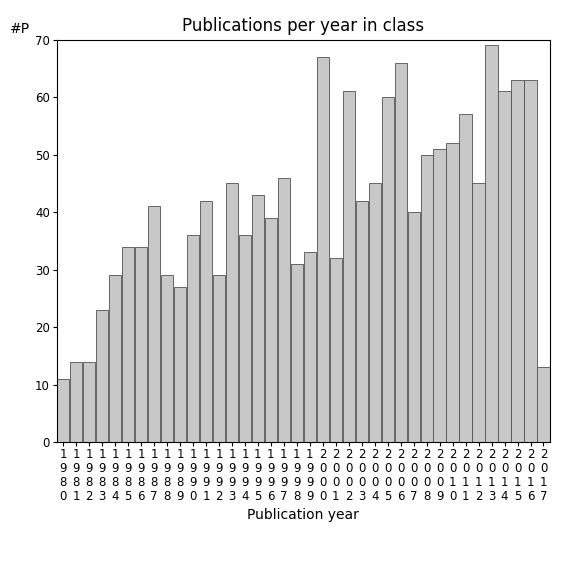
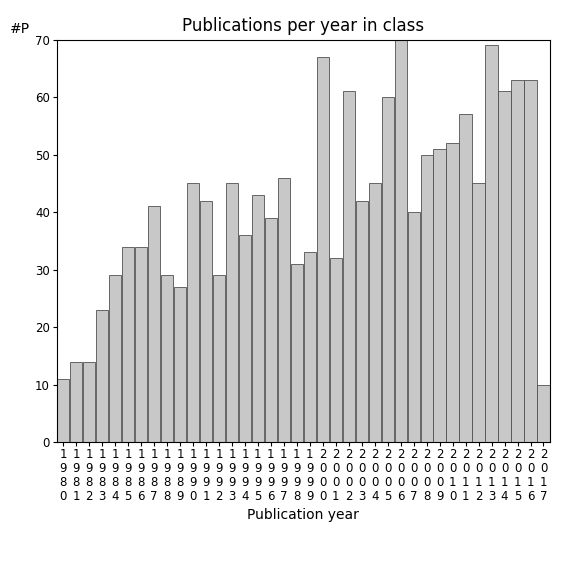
1 9 9 0: 36 -> 45
2 0 0 6: 66 -> 70
2 0 1 7: 13 -> 10
